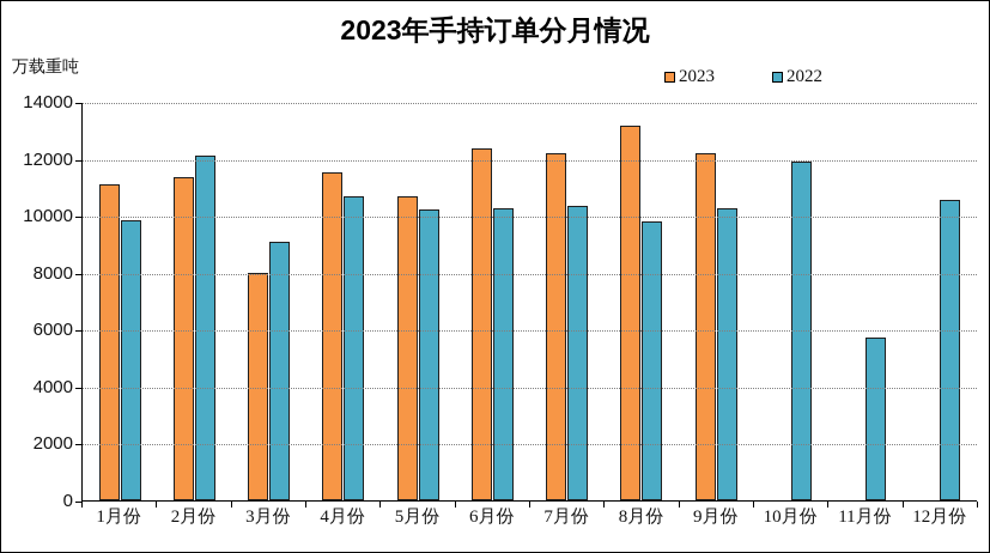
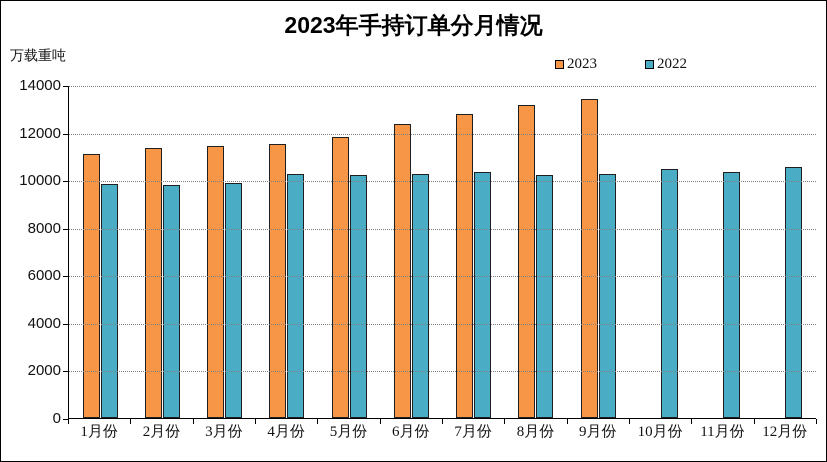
2022/2月份: 12100 -> 9800
2023/3月份: 8000 -> 11500
2022/3月份: 9100 -> 9900
2022/4月份: 10700 -> 10200
2023/5月份: 10700 -> 11800
2023/7月份: 12200 -> 12800
2022/8月份: 9800 -> 10200
2023/9月份: 12200 -> 13400
2022/10月份: 11900 -> 10400
2022/11月份: 5700 -> 10400
